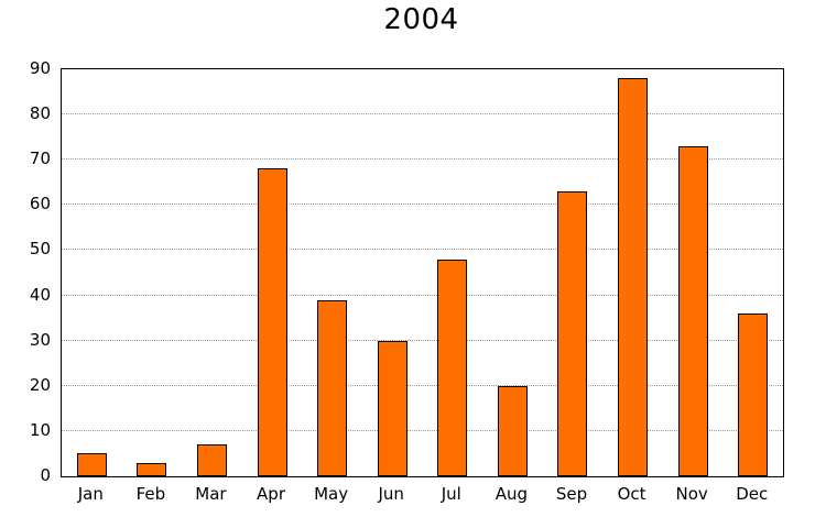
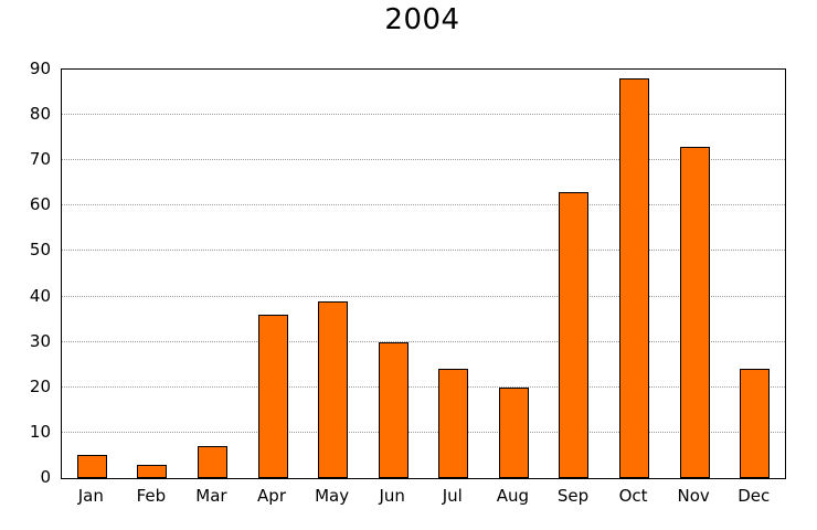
Apr: 68 -> 36
Jul: 48 -> 24
Dec: 36 -> 24
